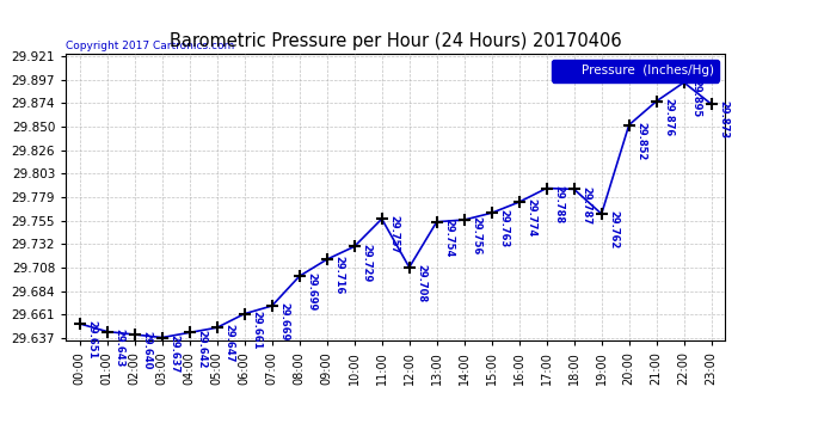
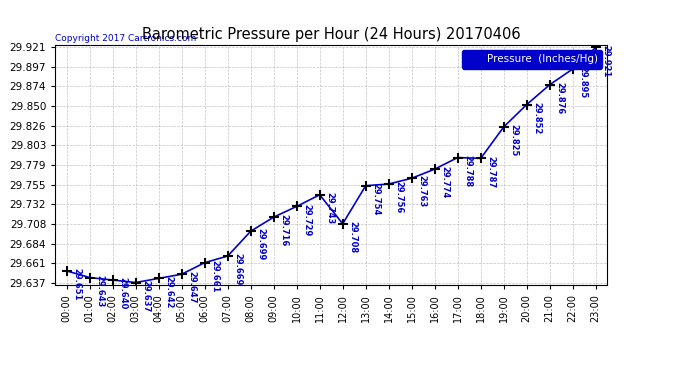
11:00: 29.757 -> 29.743
19:00: 29.762 -> 29.825
23:00: 29.873 -> 29.921
